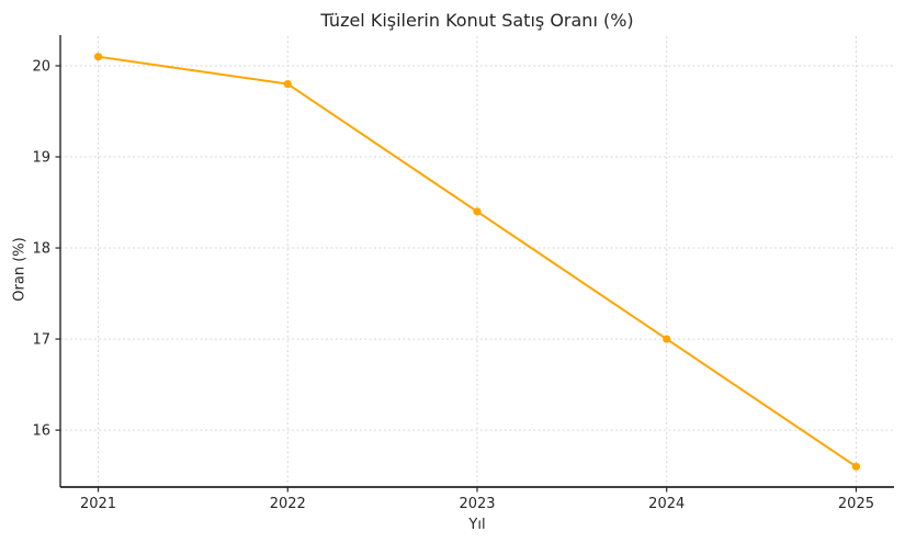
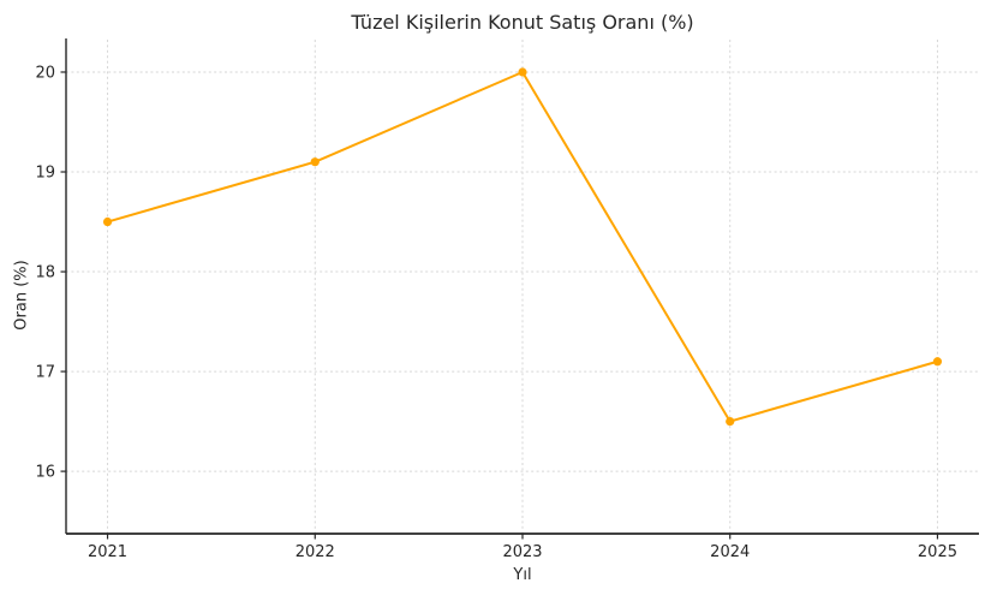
2021: 20.1 -> 18.5
2022: 19.8 -> 19.1
2023: 18.4 -> 20.0
2024: 17.0 -> 16.5
2025: 15.6 -> 17.1
